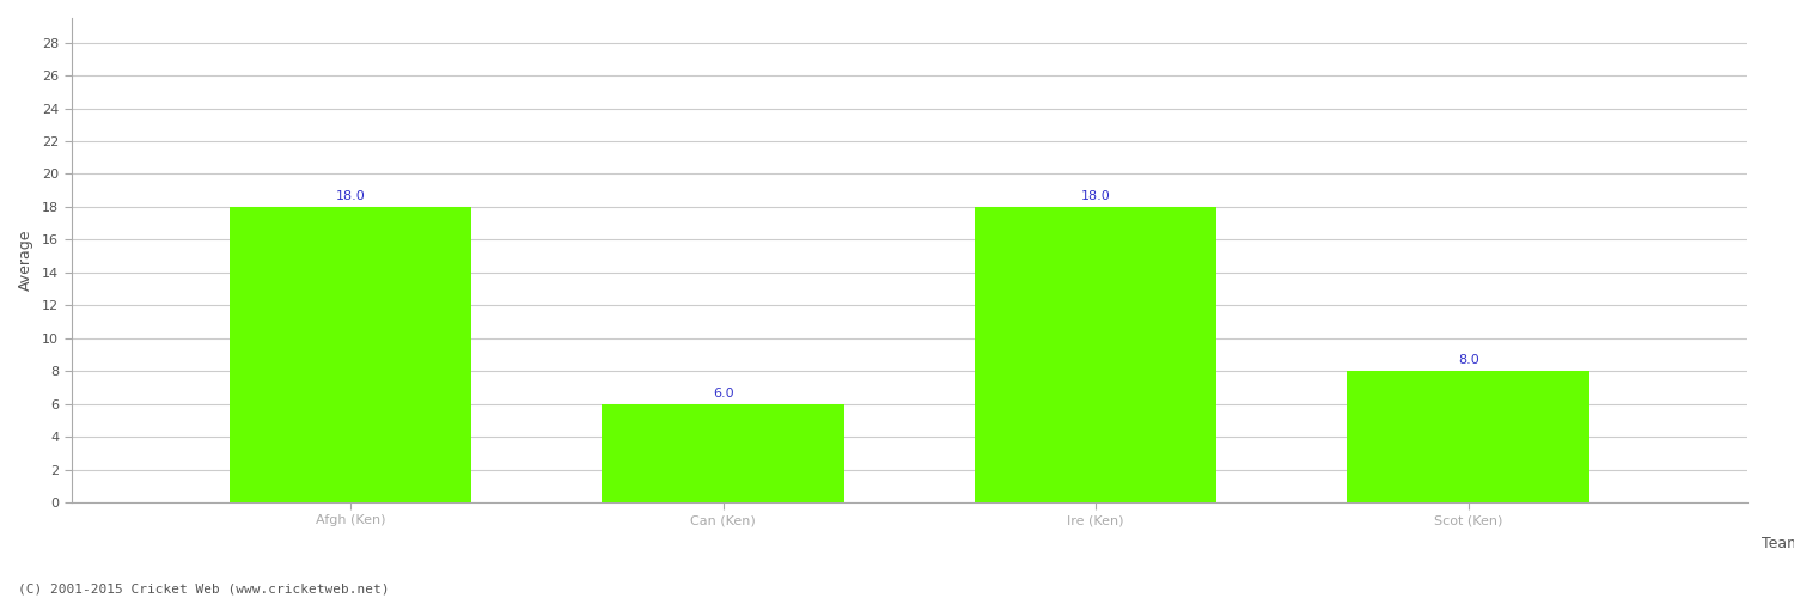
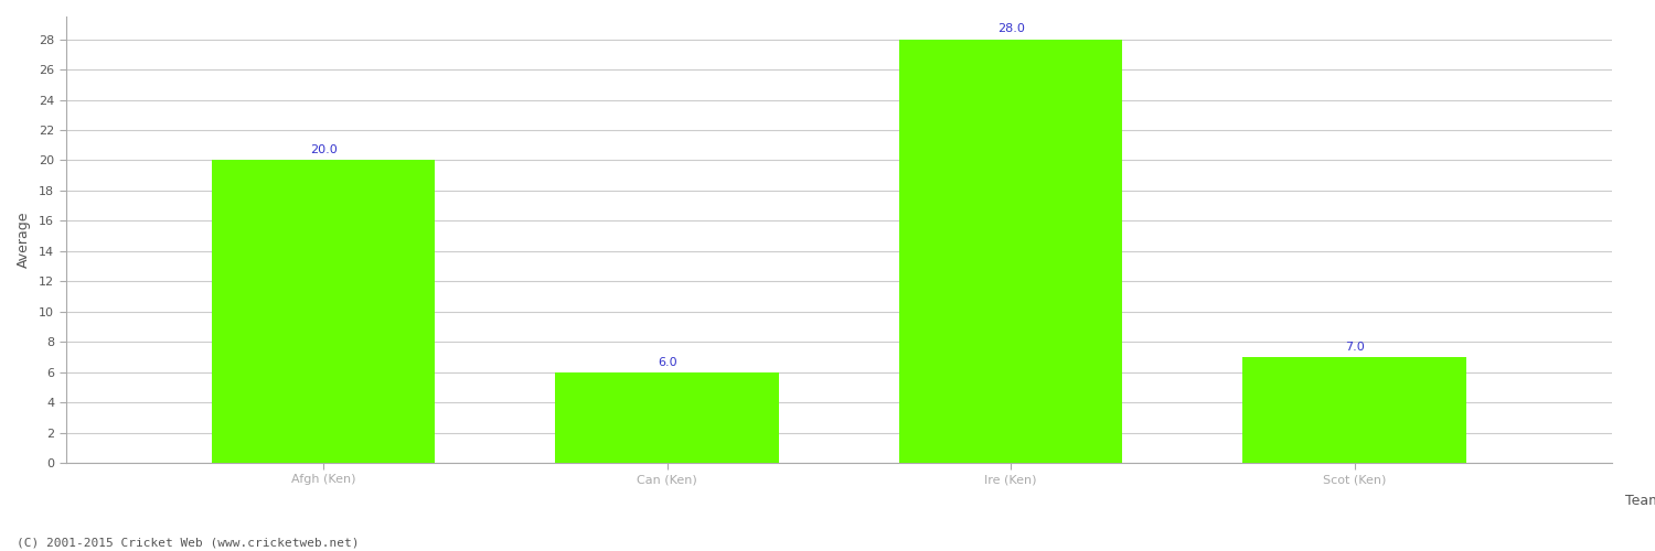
Afgh (Ken): 18.0 -> 20.0
Ire (Ken): 18.0 -> 28.0
Scot (Ken): 8.0 -> 7.0
